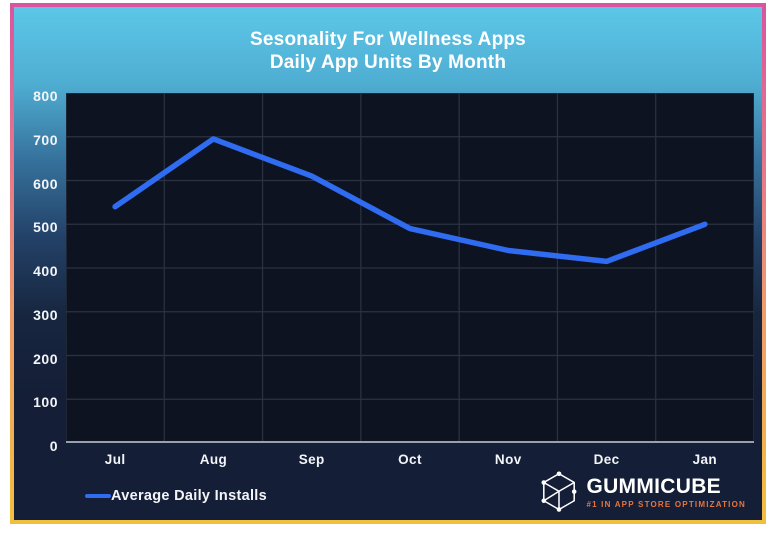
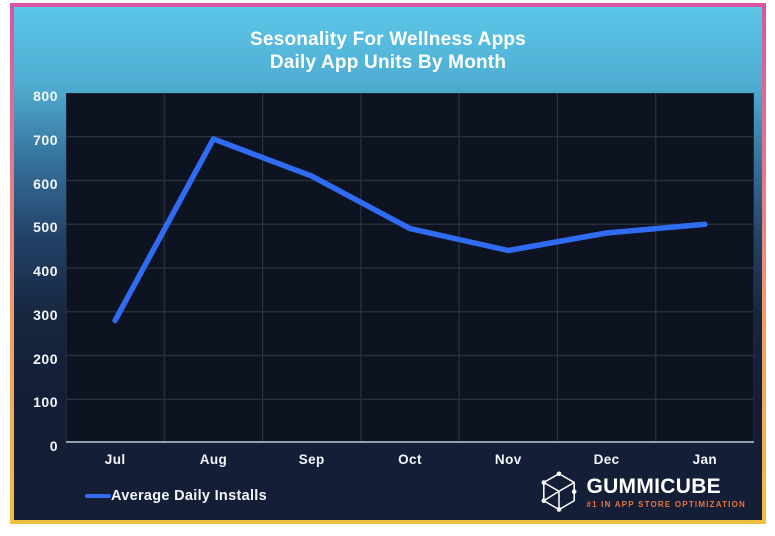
Jul: 540 -> 280
Dec: 420 -> 480
